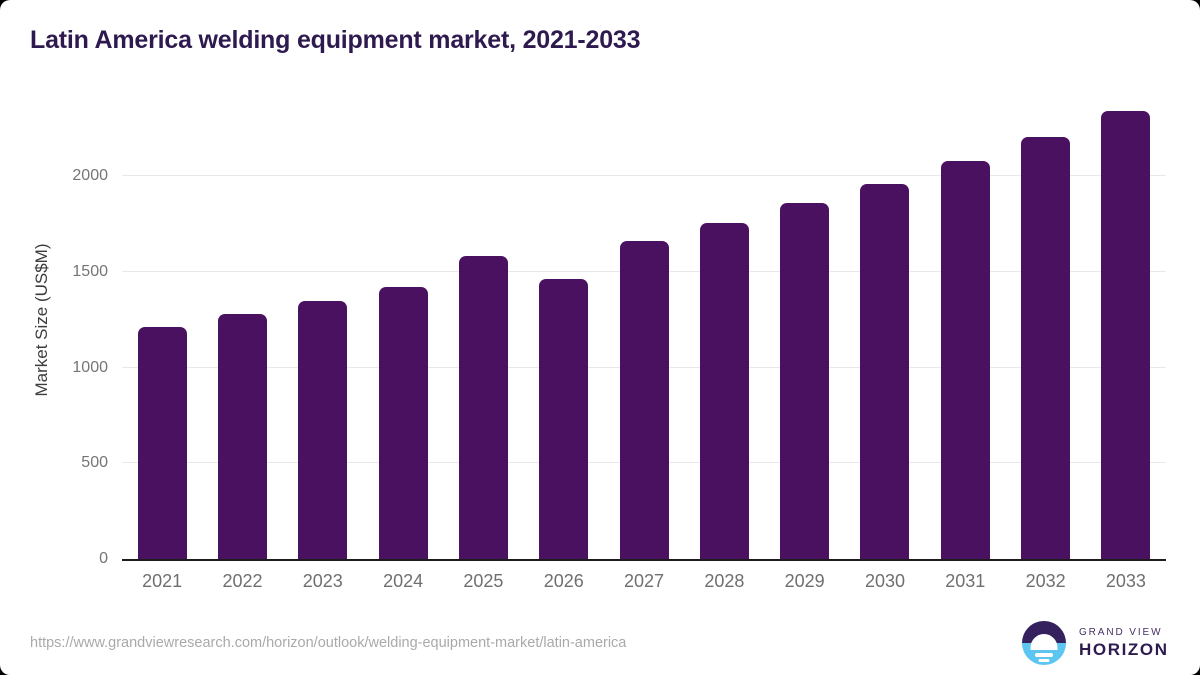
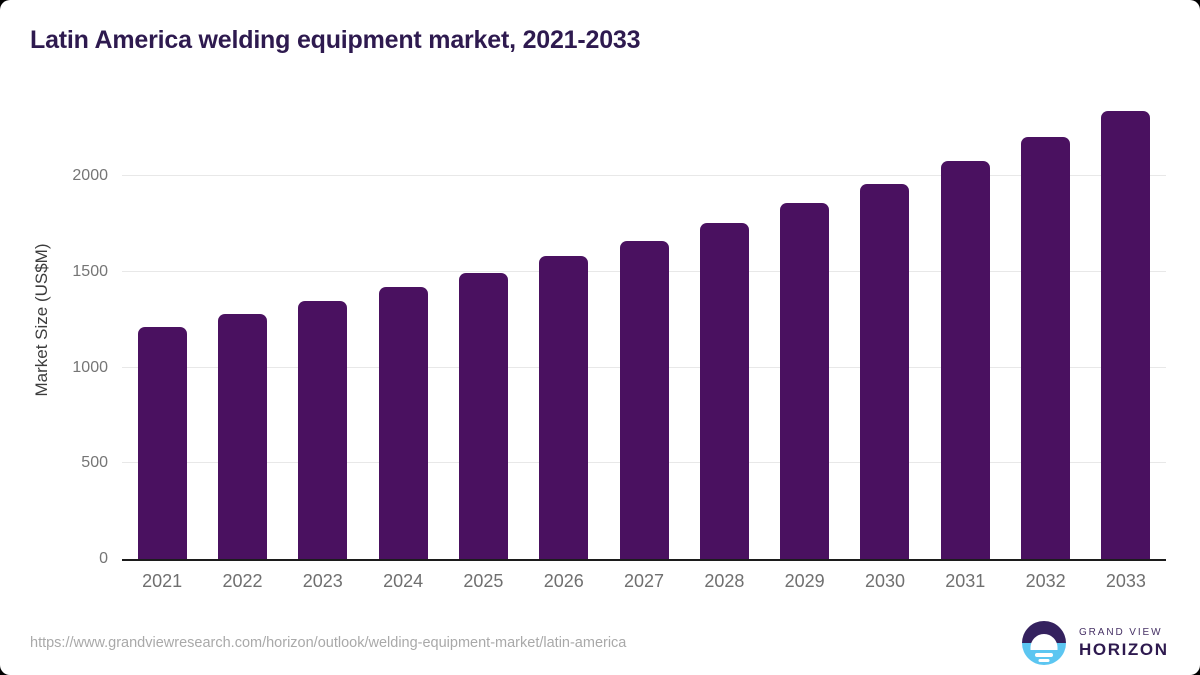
2025: 1580 -> 1490
2026: 1460 -> 1580
